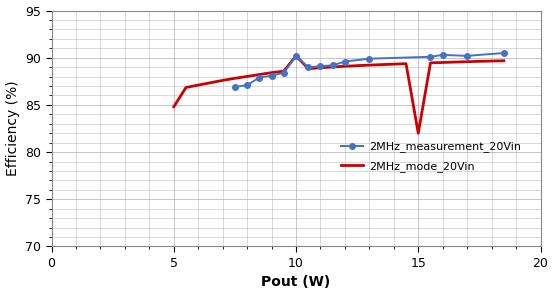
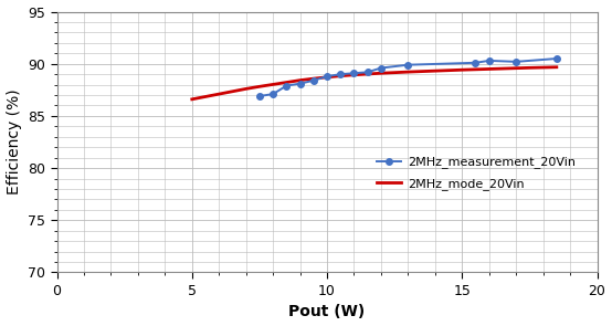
2MHz_mode_20Vin/5: 84.8 -> 86.6
2MHz_measurement_20Vin/10: 90.2 -> 88.8
2MHz_mode_20Vin/10: 90.2 -> 88.7
2MHz_mode_20Vin/15: 82.0 -> 89.4
